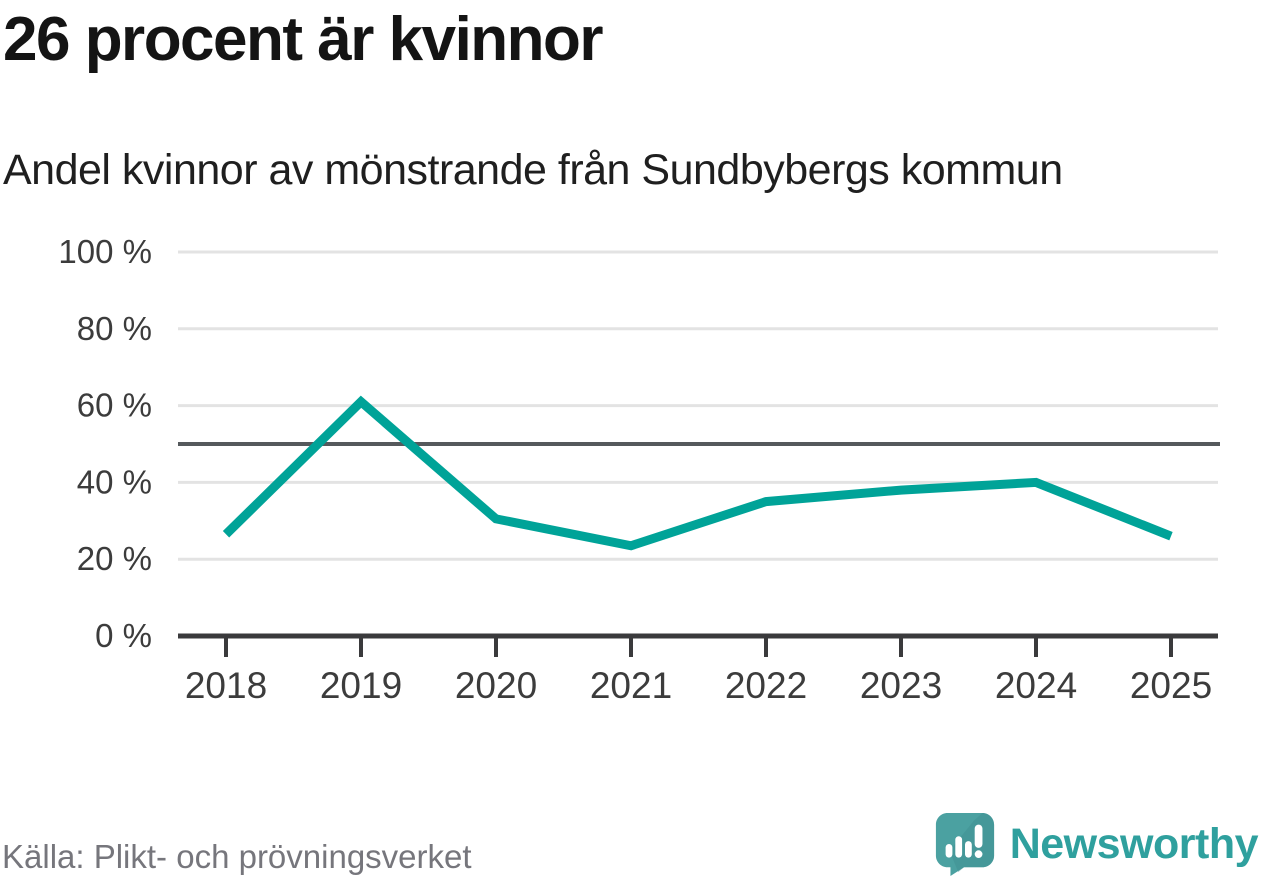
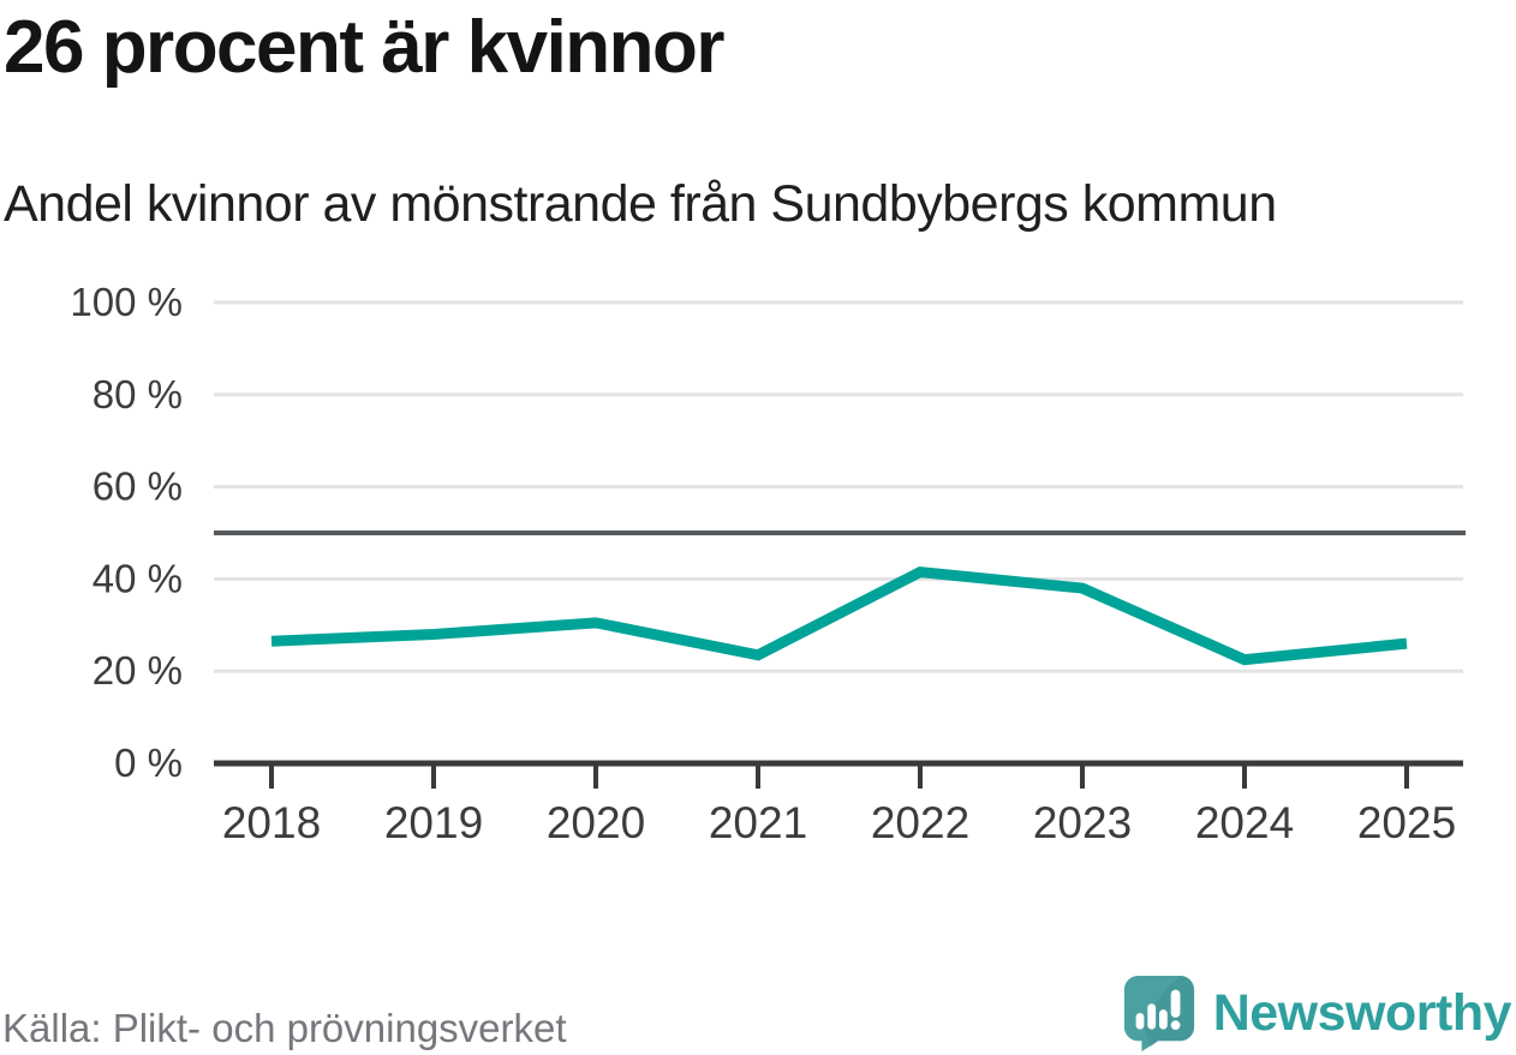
2019: 61% -> 28%
2022: 35% -> 42%
2024: 40% -> 22%
